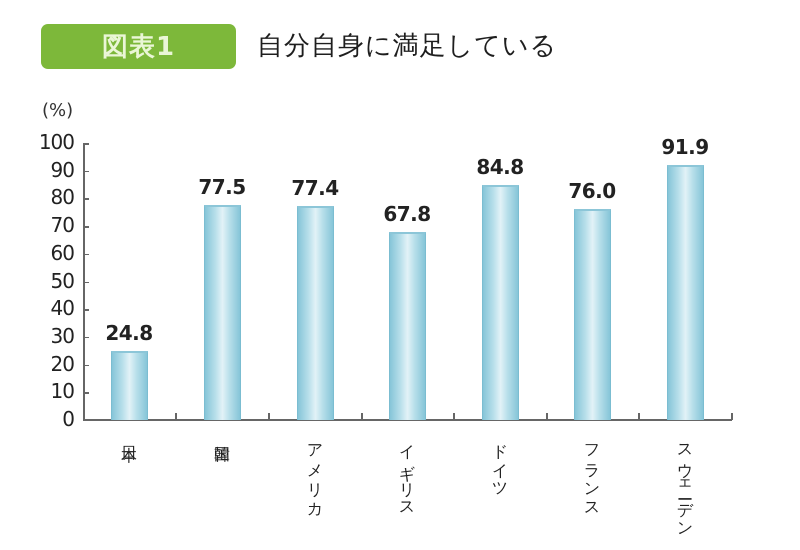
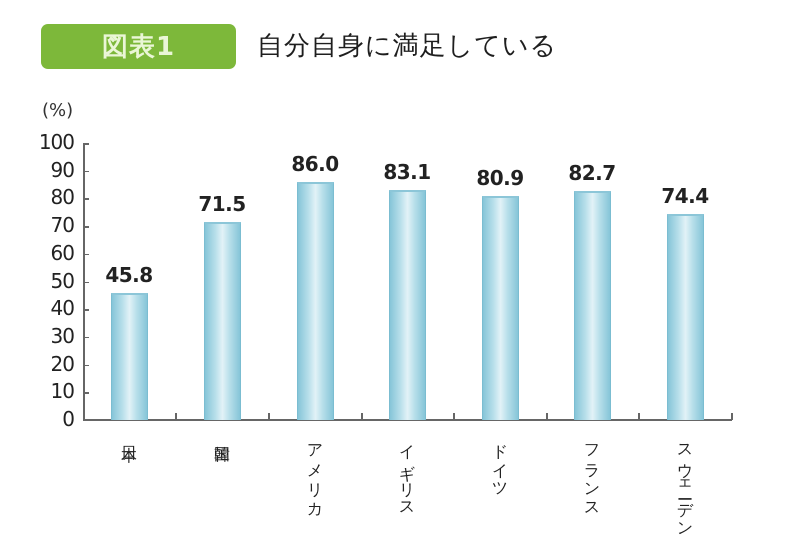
日本: 24.8 -> 45.8
韓国: 77.5 -> 71.5
アメリカ: 77.4 -> 86.0
イギリス: 67.8 -> 83.1
ドイツ: 84.8 -> 80.9
フランス: 76.0 -> 82.7
スウェーデン: 91.9 -> 74.4
